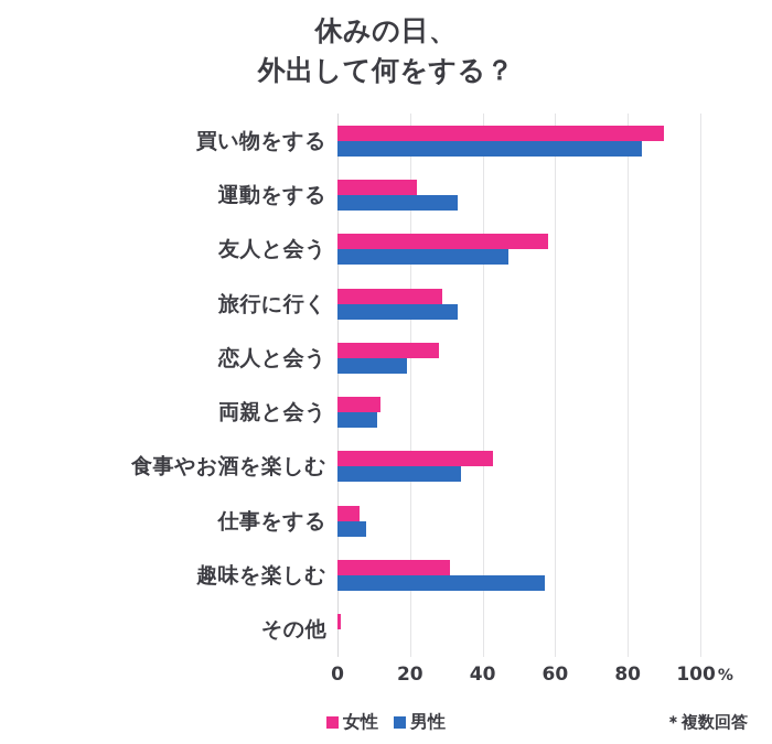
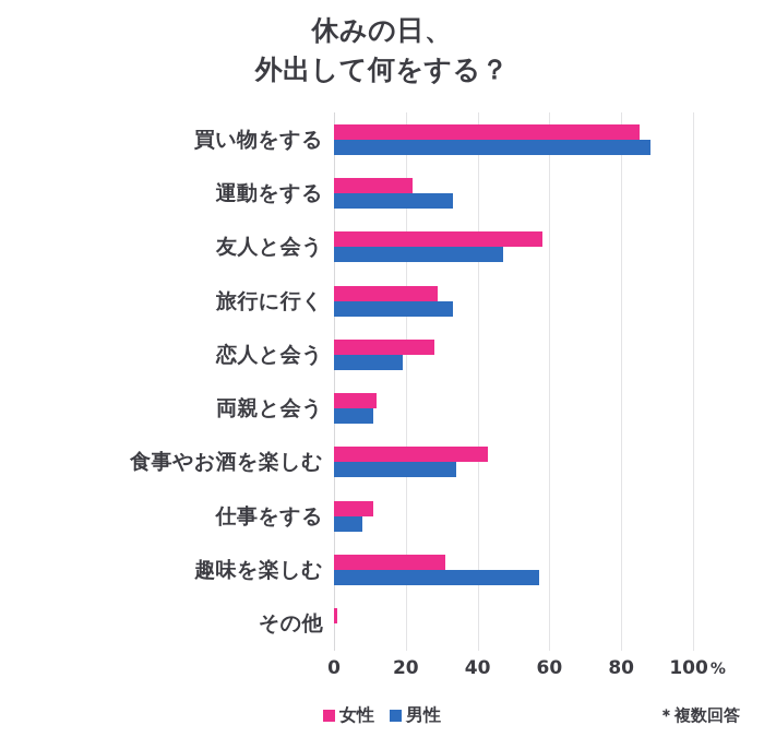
女性/買い物をする: 90 -> 85
男性/買い物をする: 84 -> 88
女性/仕事をする: 6 -> 11
